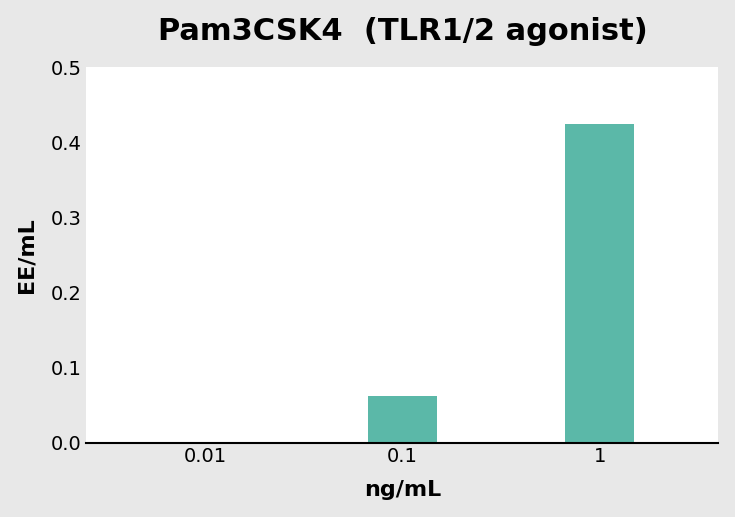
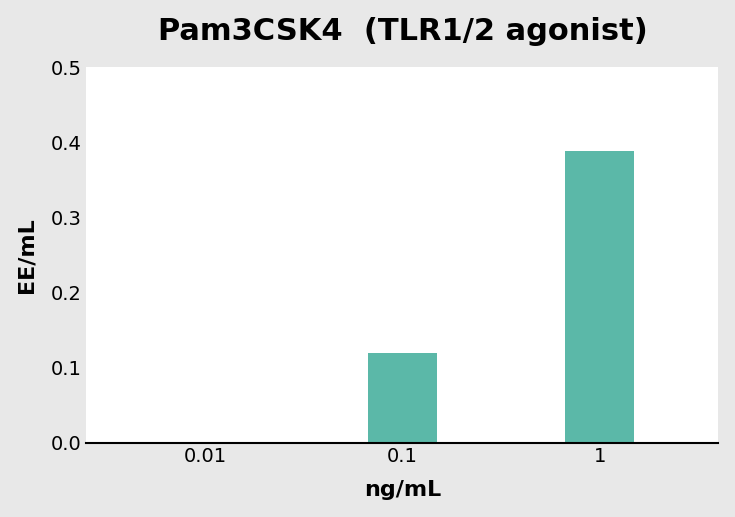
0.1: 0.062 -> 0.120
1: 0.425 -> 0.388
